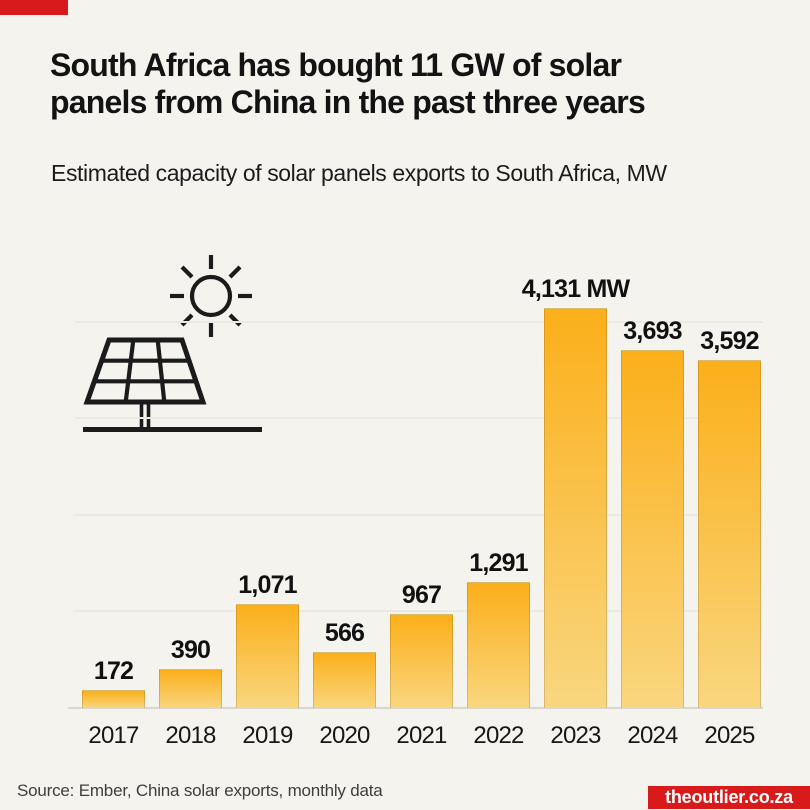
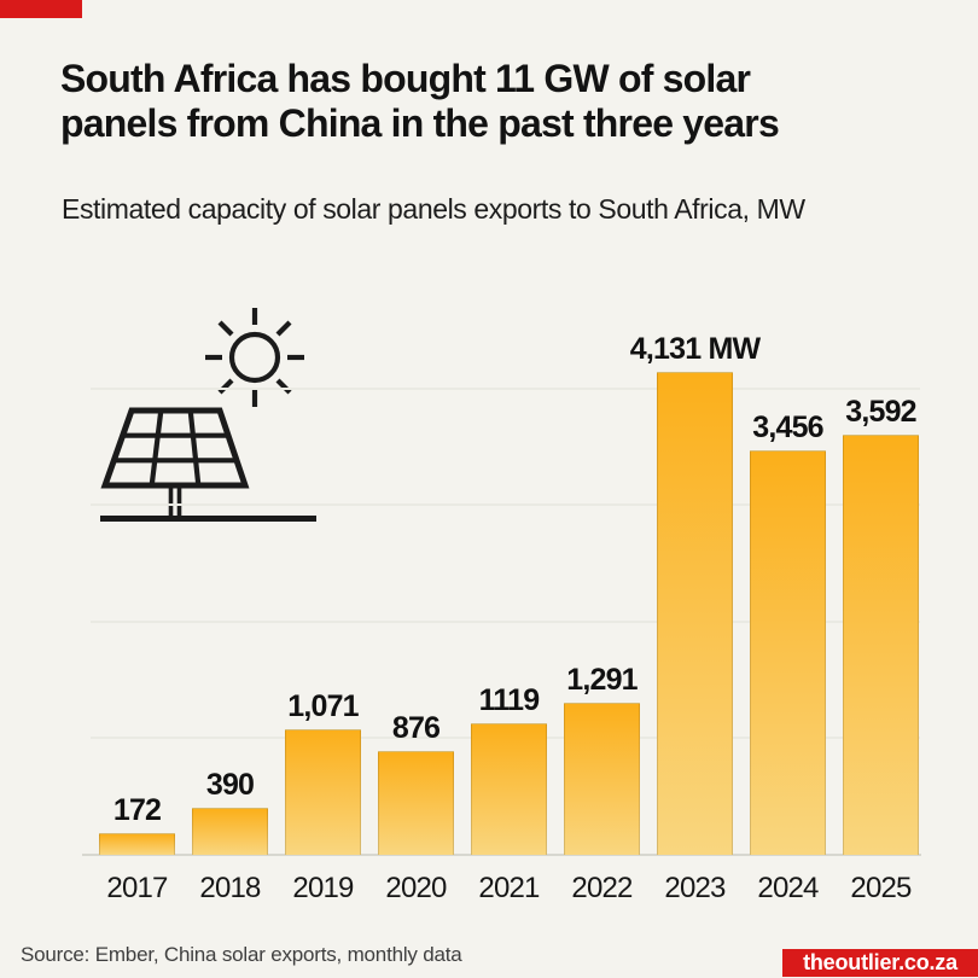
2020: 566 -> 876
2021: 967 -> 1119
2024: 3,693 -> 3,456
